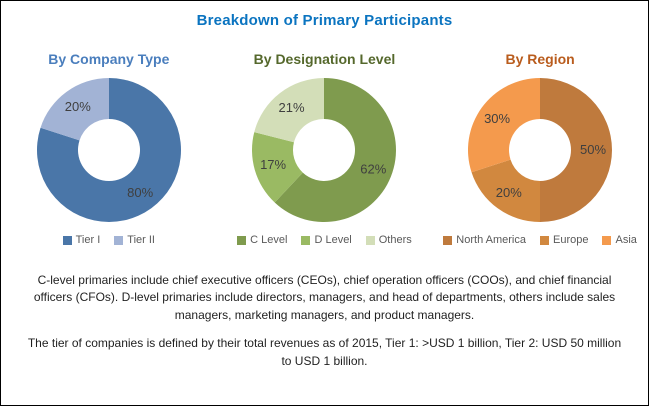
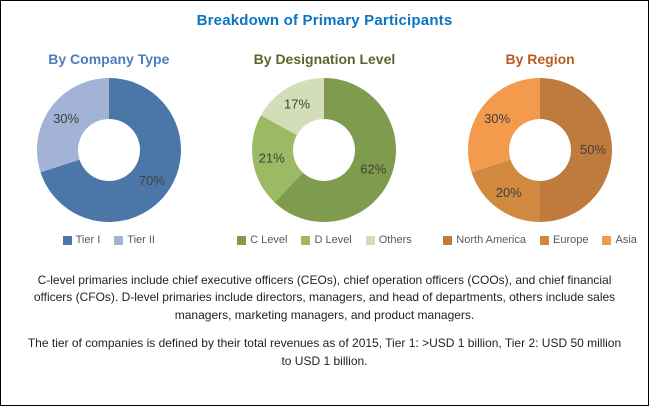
By Company Type/Tier I: 80% -> 70%
By Company Type/Tier II: 20% -> 30%
By Designation Level/D Level: 17% -> 21%
By Designation Level/Others: 21% -> 17%
